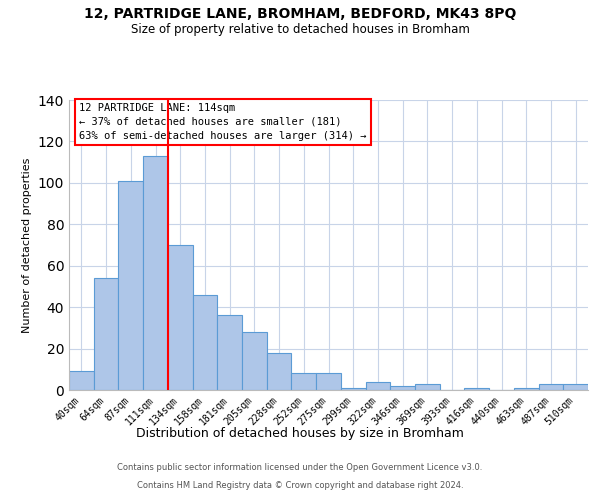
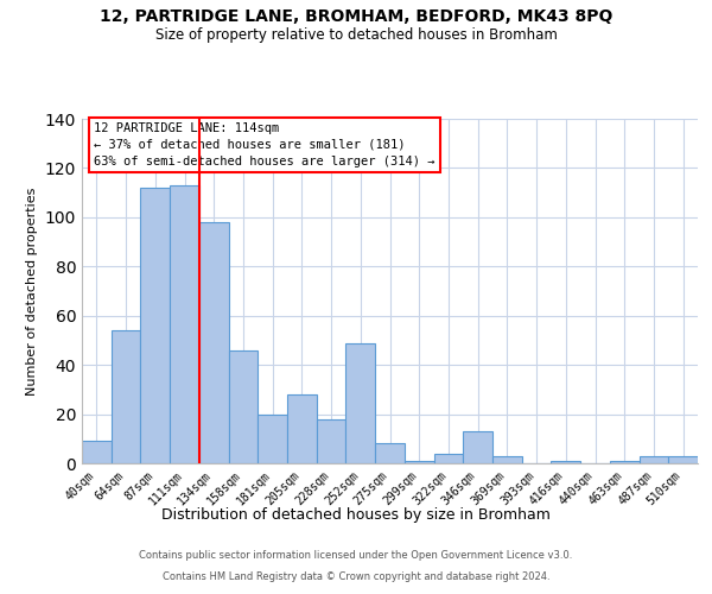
87sqm: 101 -> 112
134sqm: 70 -> 98
181sqm: 36 -> 20
252sqm: 8 -> 49
346sqm: 2 -> 13
